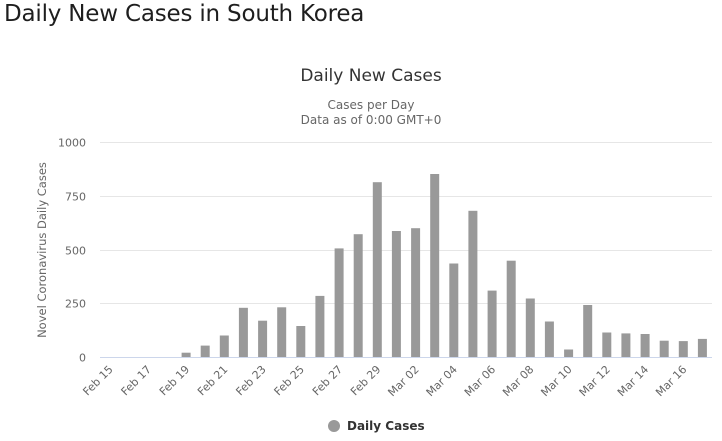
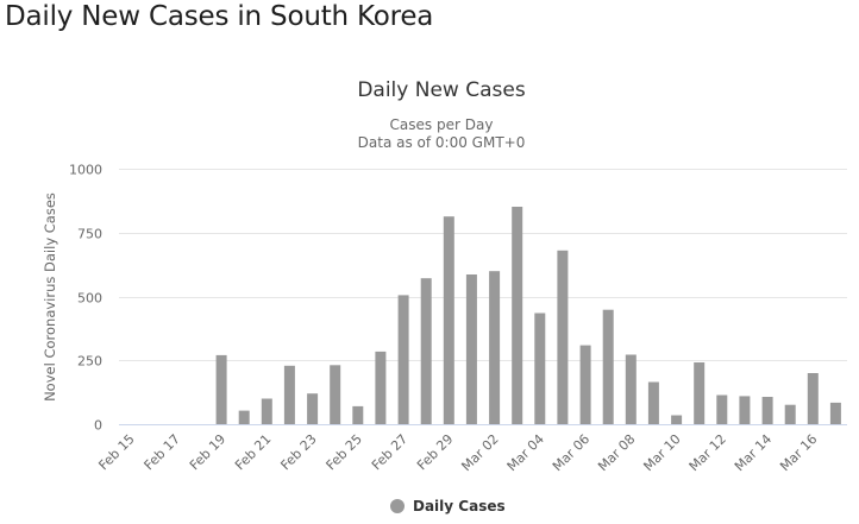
Feb 19: 20 -> 270
Feb 23: 170 -> 120
Feb 25: 140 -> 70
Mar 16: 70 -> 200
